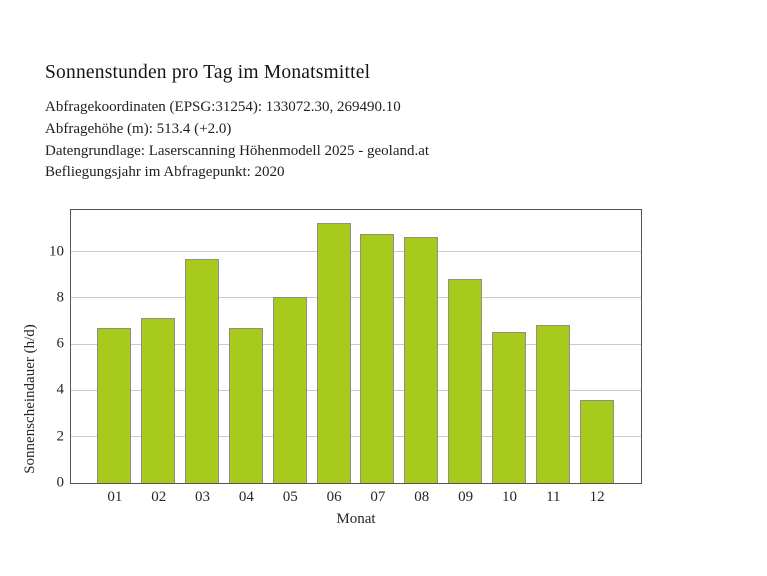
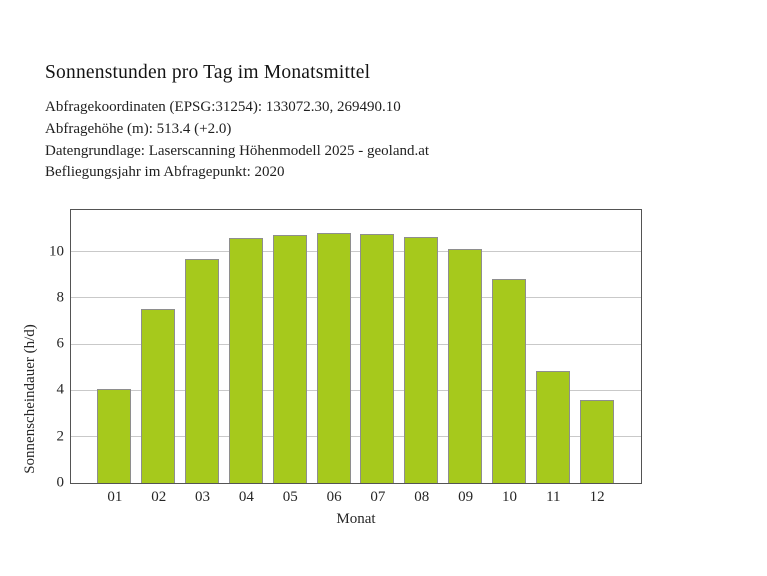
01: 6.7 -> 4.0
02: 7.1 -> 7.5
04: 6.7 -> 10.6
05: 8.0 -> 10.7
06: 11.2 -> 10.8
09: 8.8 -> 10.1
10: 6.5 -> 8.8
11: 6.8 -> 4.8
